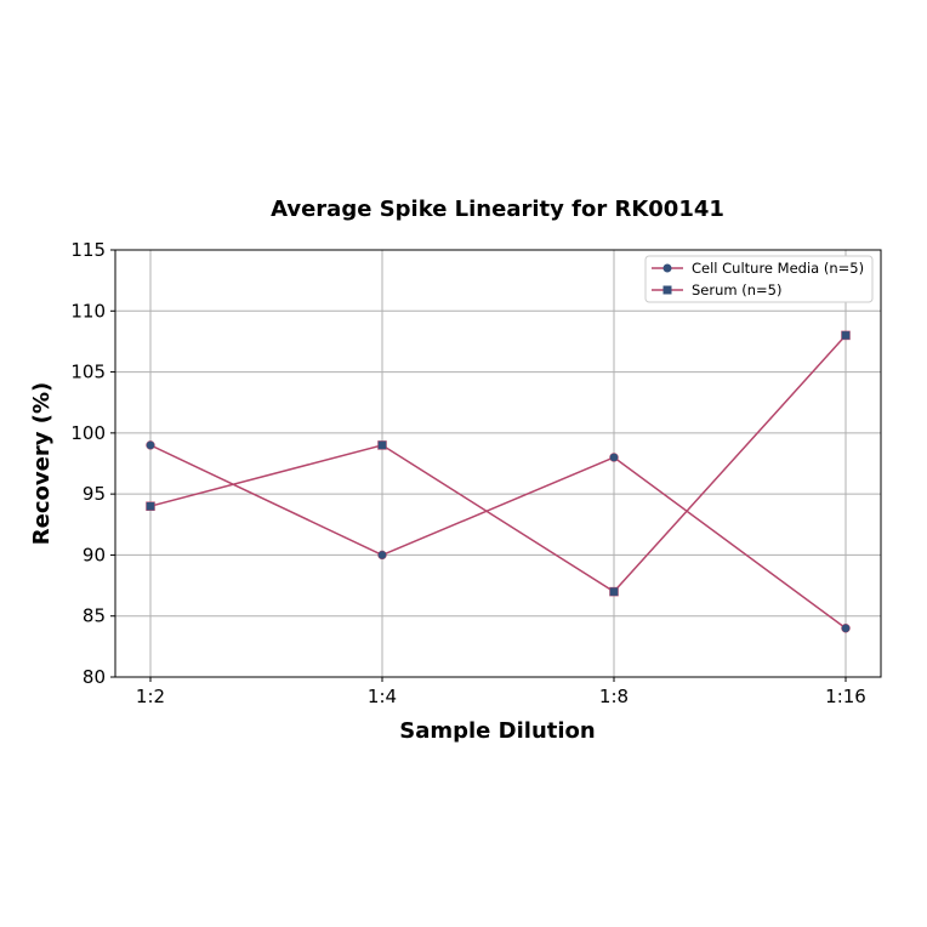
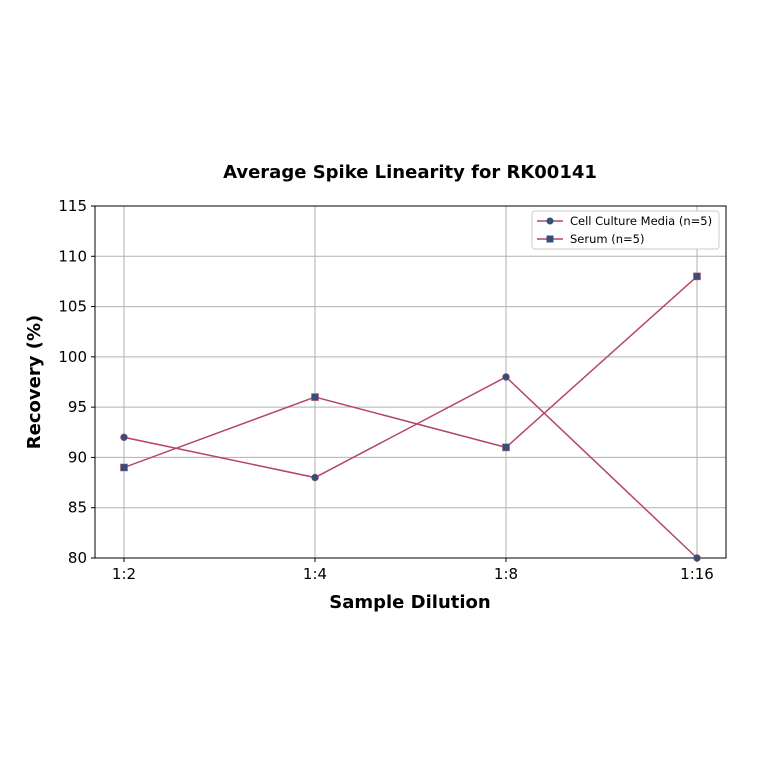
Cell Culture Media (n=5)/1:2: 99 -> 92
Serum (n=5)/1:2: 94 -> 89
Cell Culture Media (n=5)/1:4: 90 -> 88
Serum (n=5)/1:4: 99 -> 96
Serum (n=5)/1:8: 87 -> 91
Cell Culture Media (n=5)/1:16: 84 -> 80
